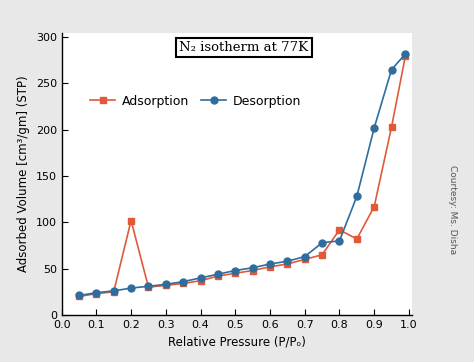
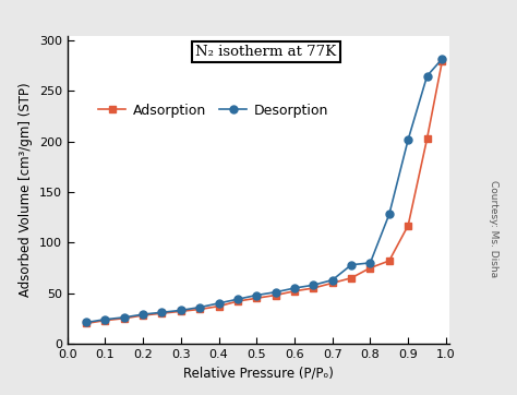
Adsorption/0.2: 102 -> 28
Adsorption/0.8: 92 -> 75
